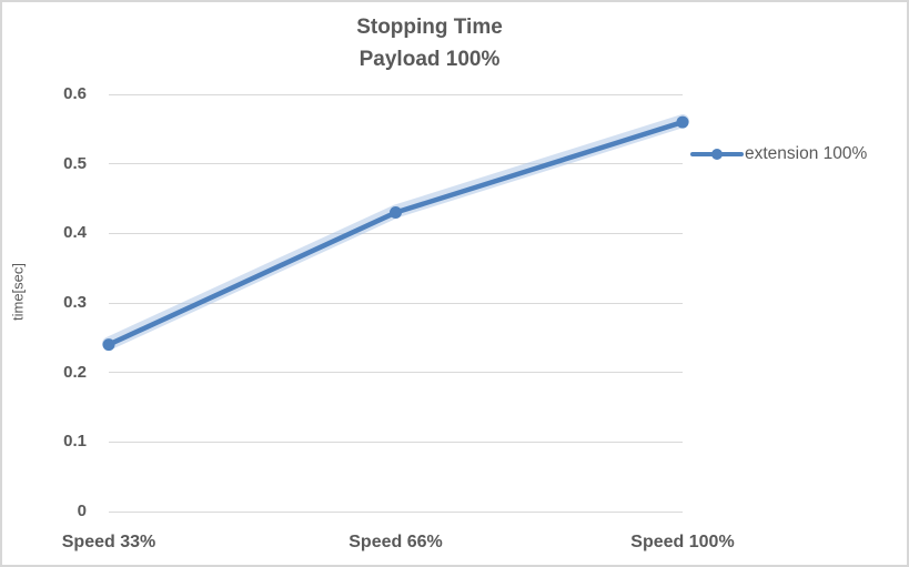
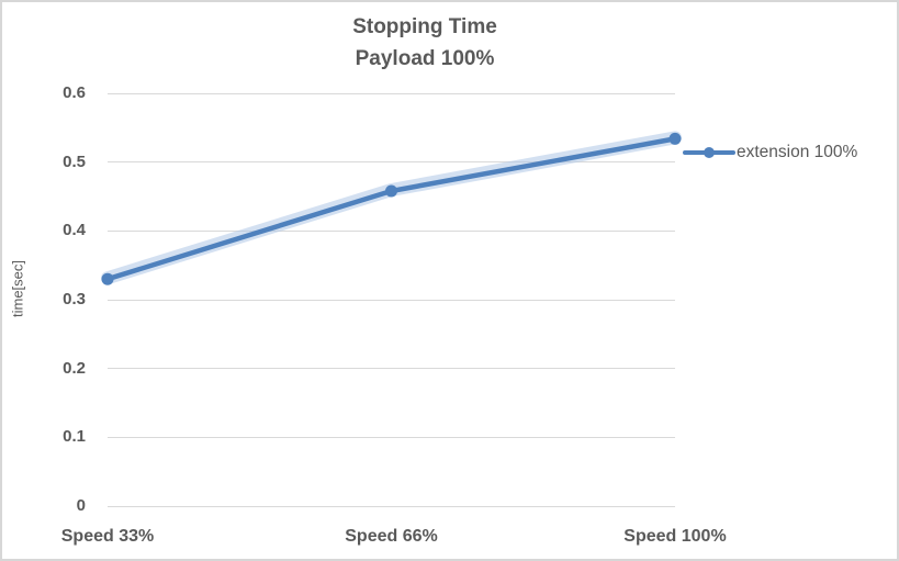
Speed 33%: 0.24 -> 0.33
Speed 66%: 0.43 -> 0.46
Speed 100%: 0.56 -> 0.53
